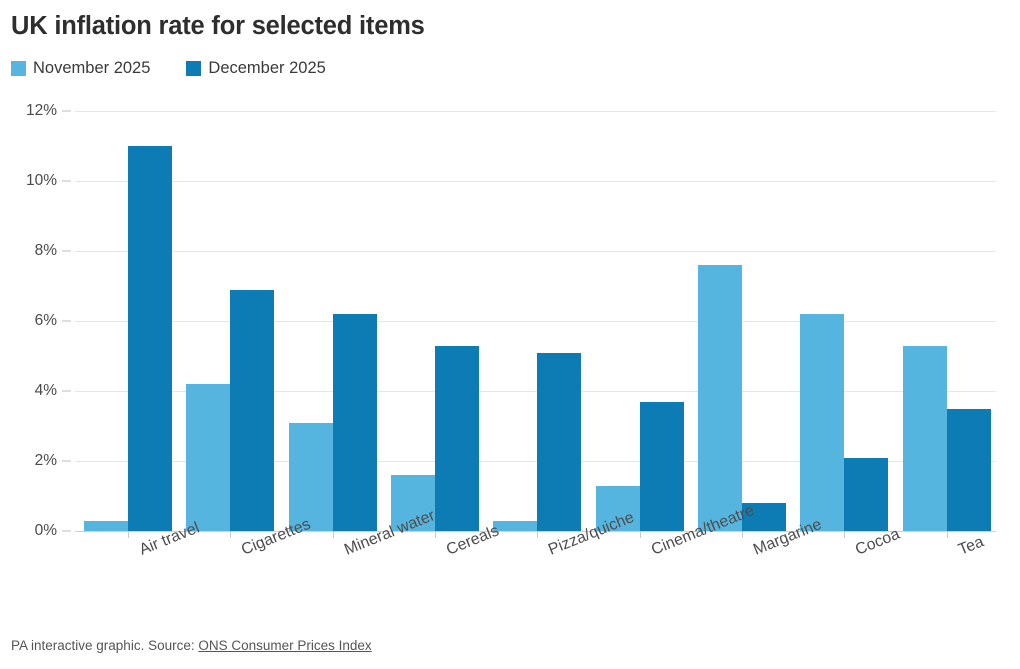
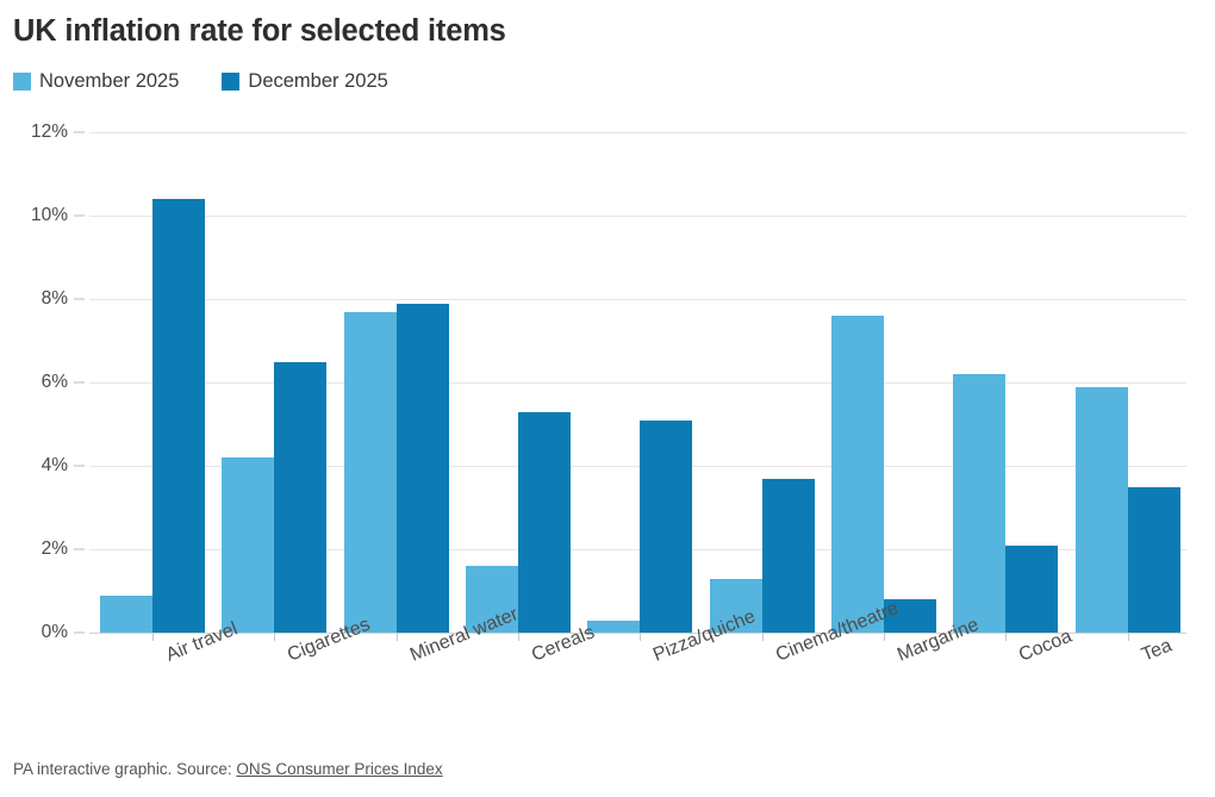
November 2025/Air travel: 0.3% -> 0.9%
December 2025/Air travel: 11.0% -> 10.4%
December 2025/Cigarettes: 6.9% -> 6.5%
November 2025/Mineral water: 3.1% -> 7.7%
December 2025/Mineral water: 6.2% -> 7.9%
November 2025/Tea: 5.3% -> 5.9%
